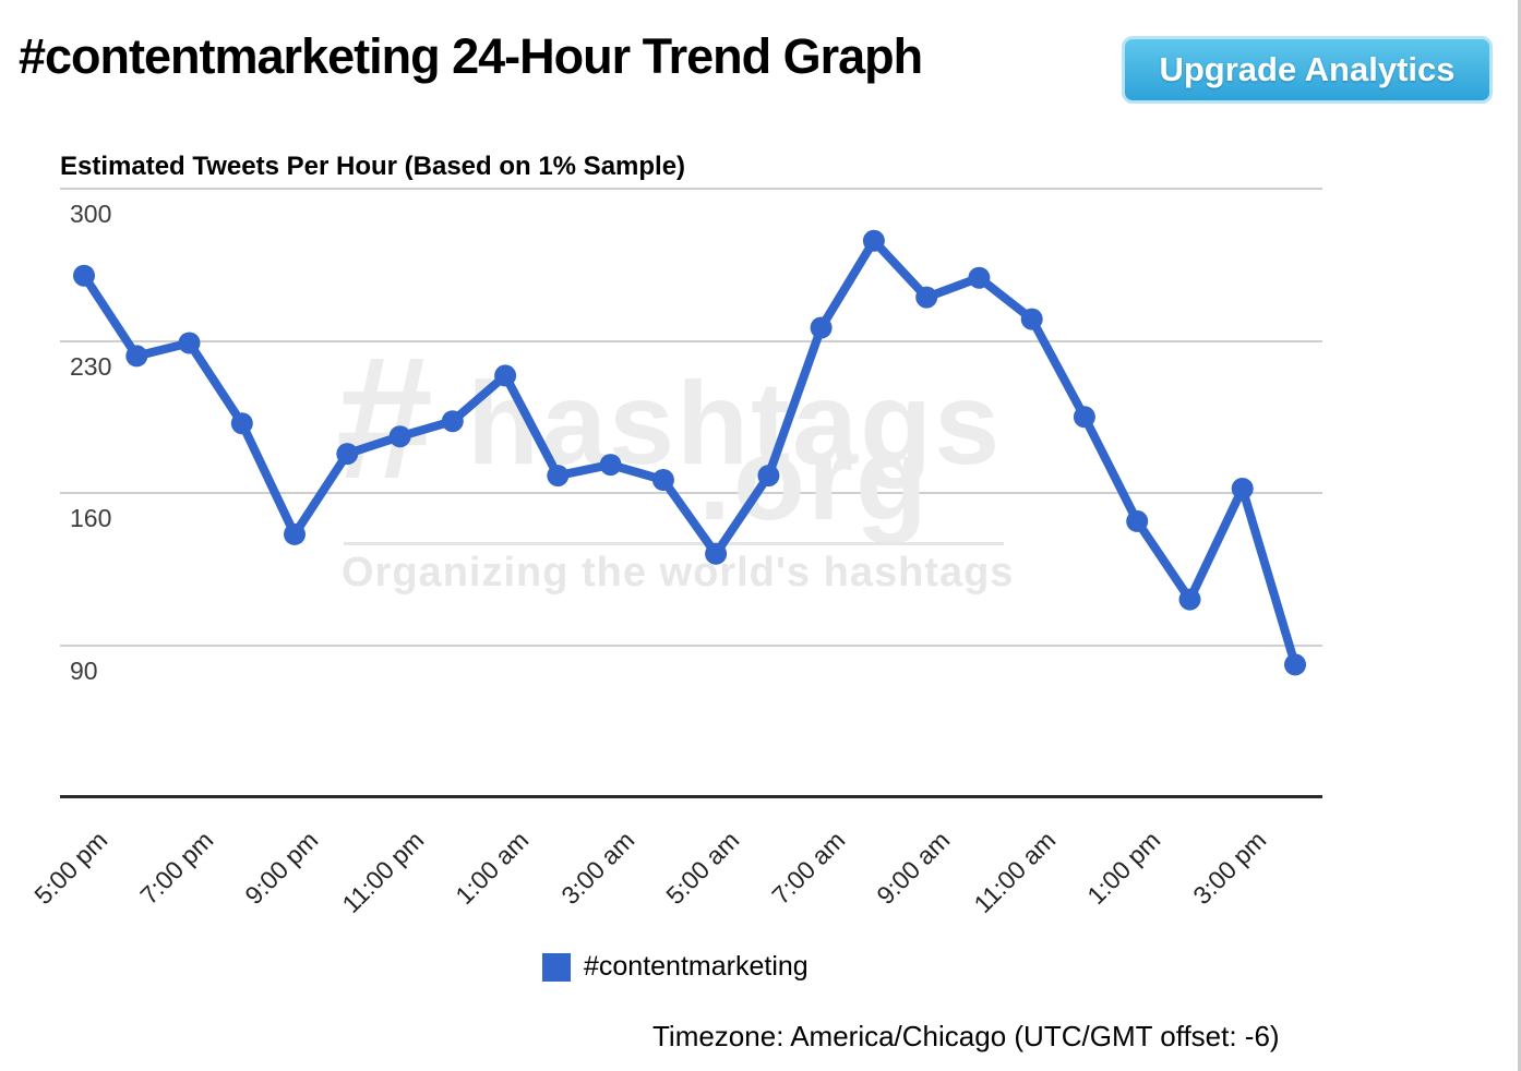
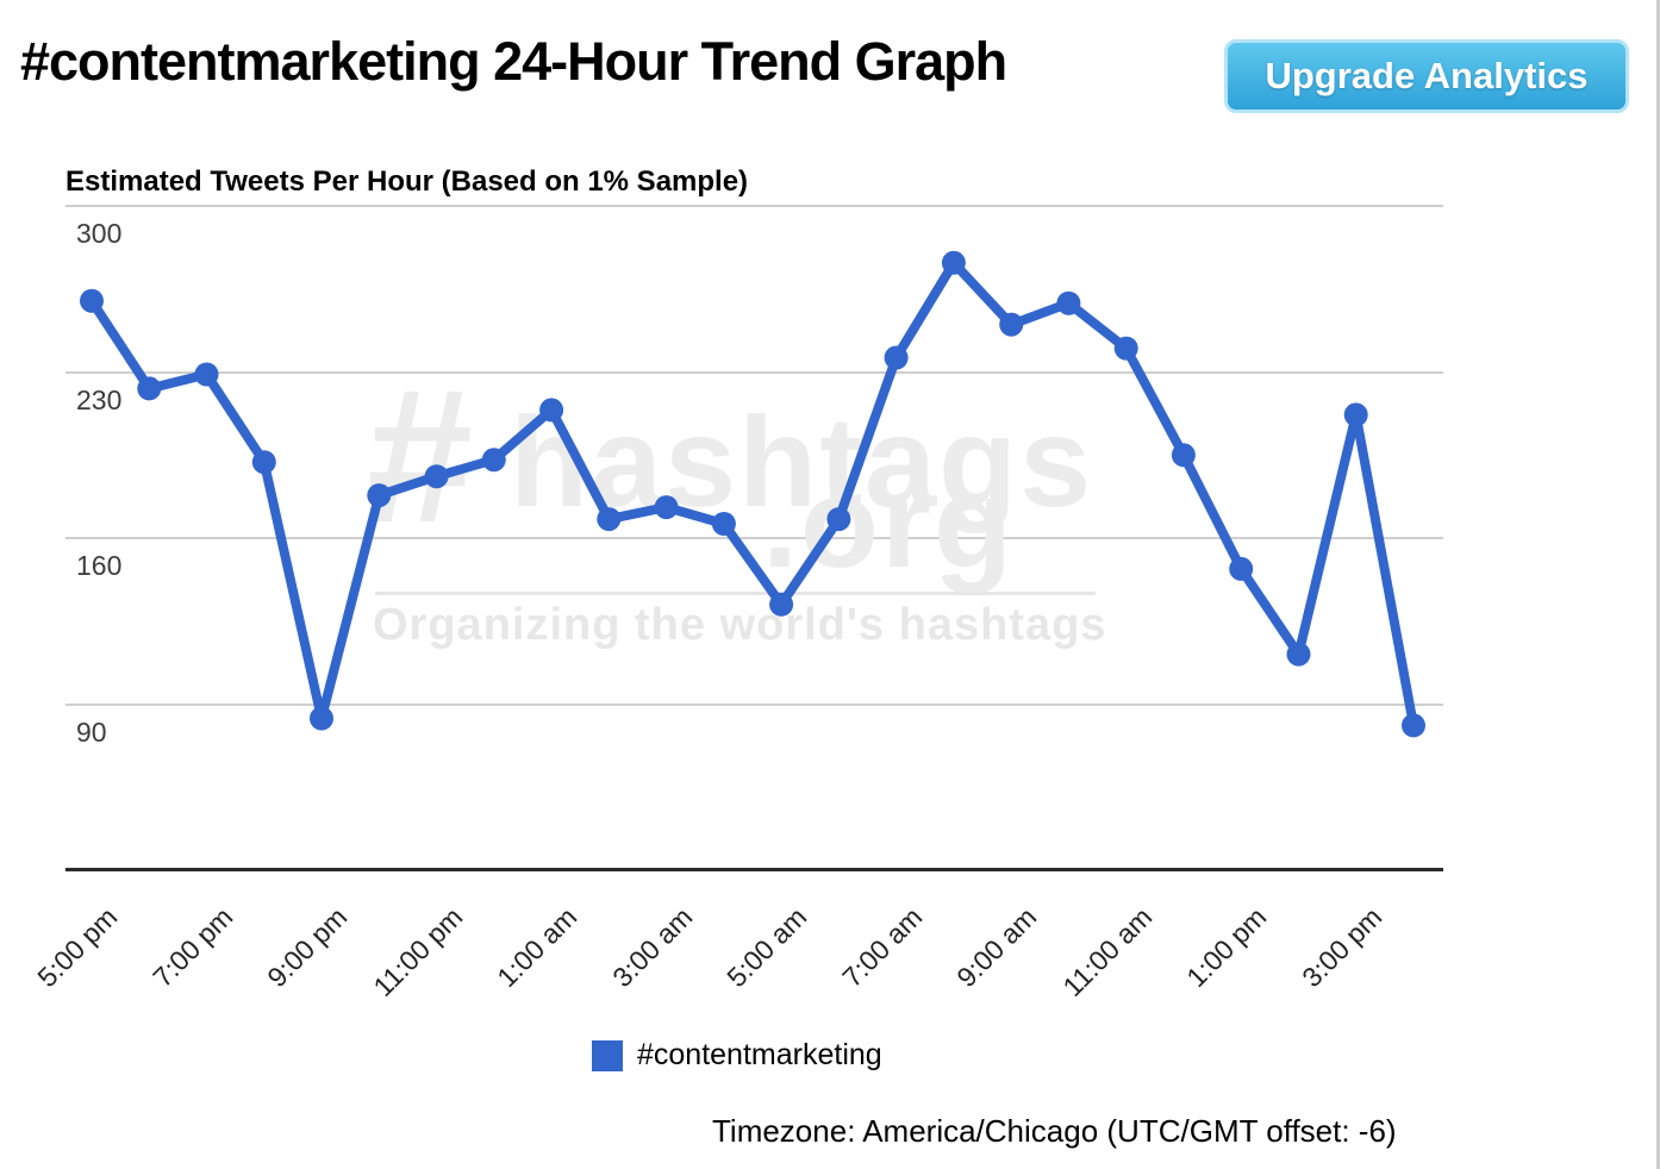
9:00 pm: 141 -> 84
3:00 pm: 162 -> 212
